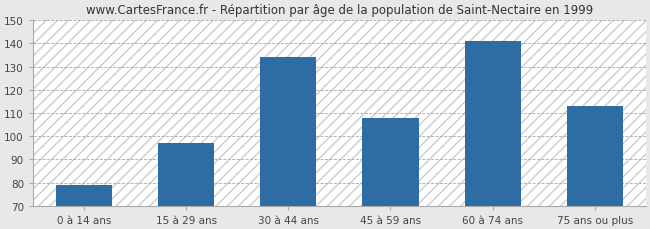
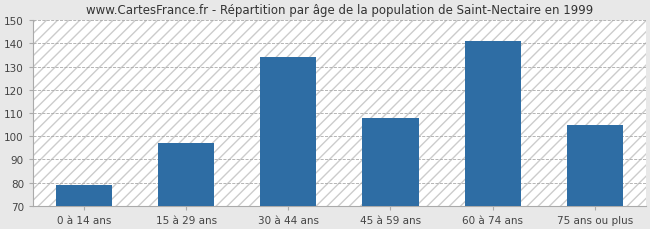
75 ans ou plus: 113 -> 105
